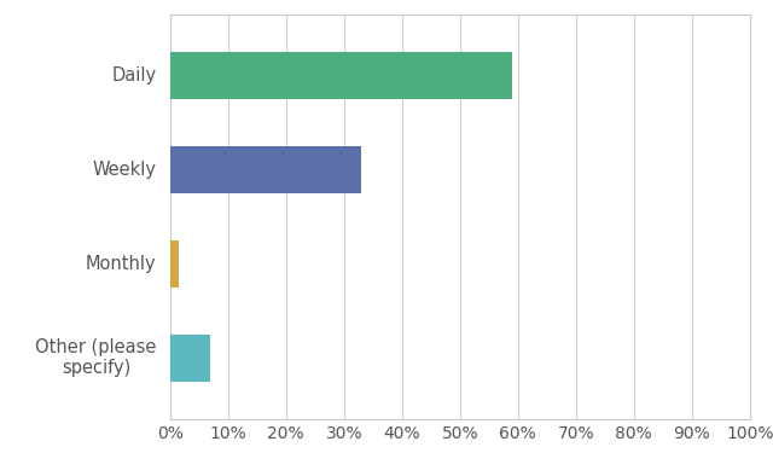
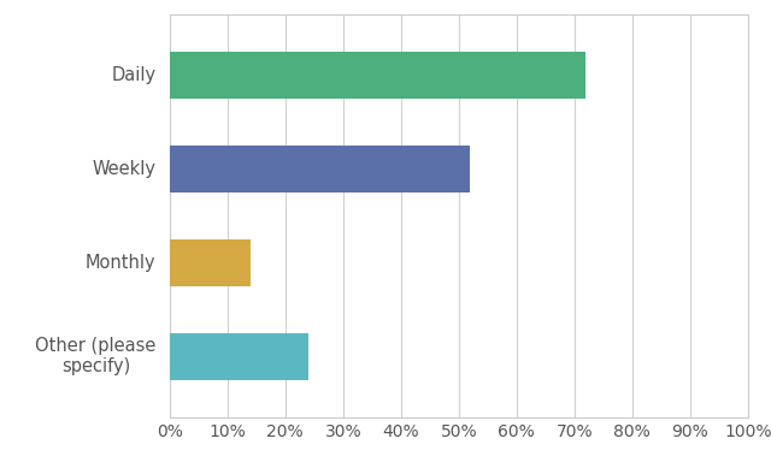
Daily: 59.0% -> 72.0%
Weekly: 33.0% -> 52.0%
Monthly: 1.5% -> 14.0%
Other (please specify): 7.0% -> 24.0%
